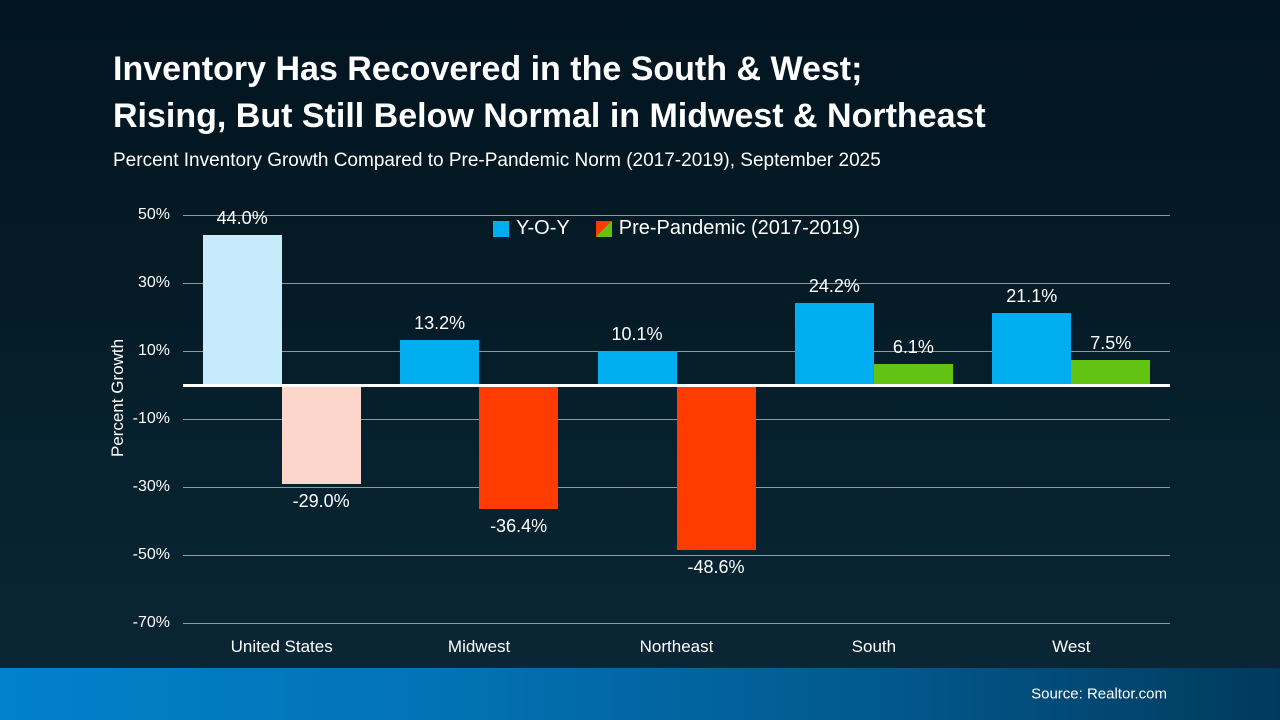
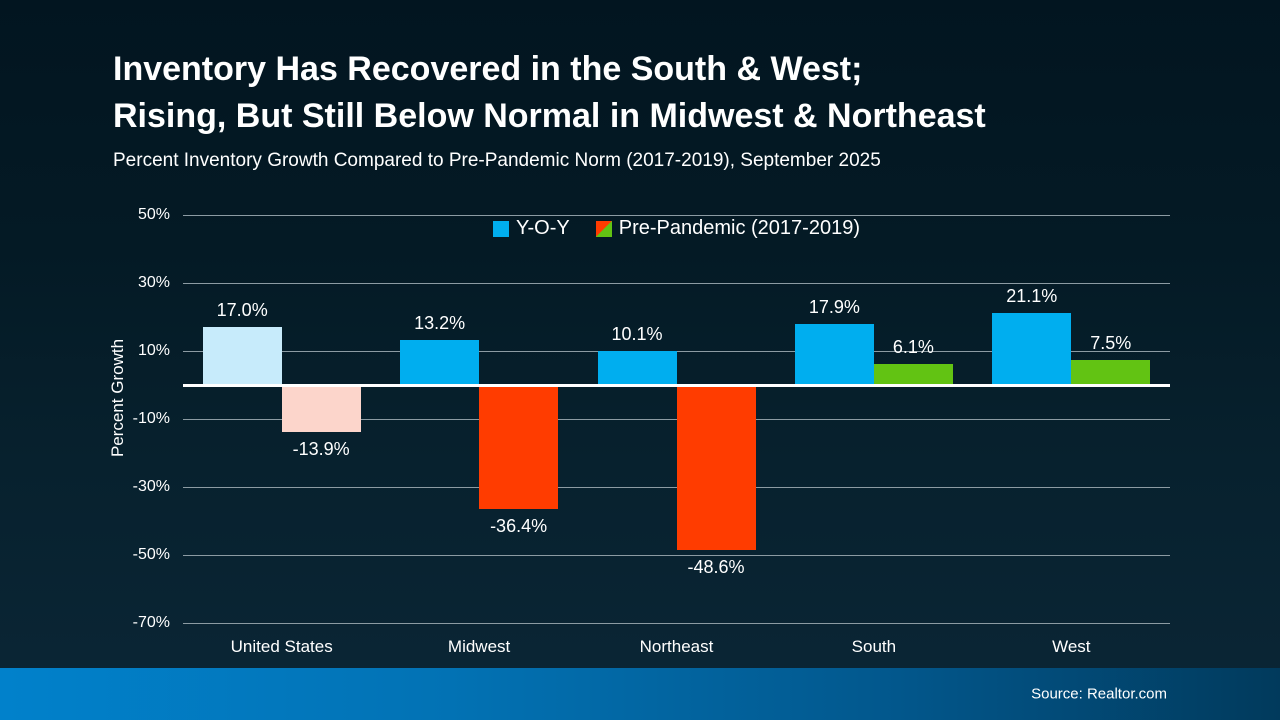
Y-O-Y/United States: 44.0% -> 17.0%
Pre-Pandemic (2017-2019)/United States: -29.0% -> -13.9%
Y-O-Y/South: 24.2% -> 17.9%
